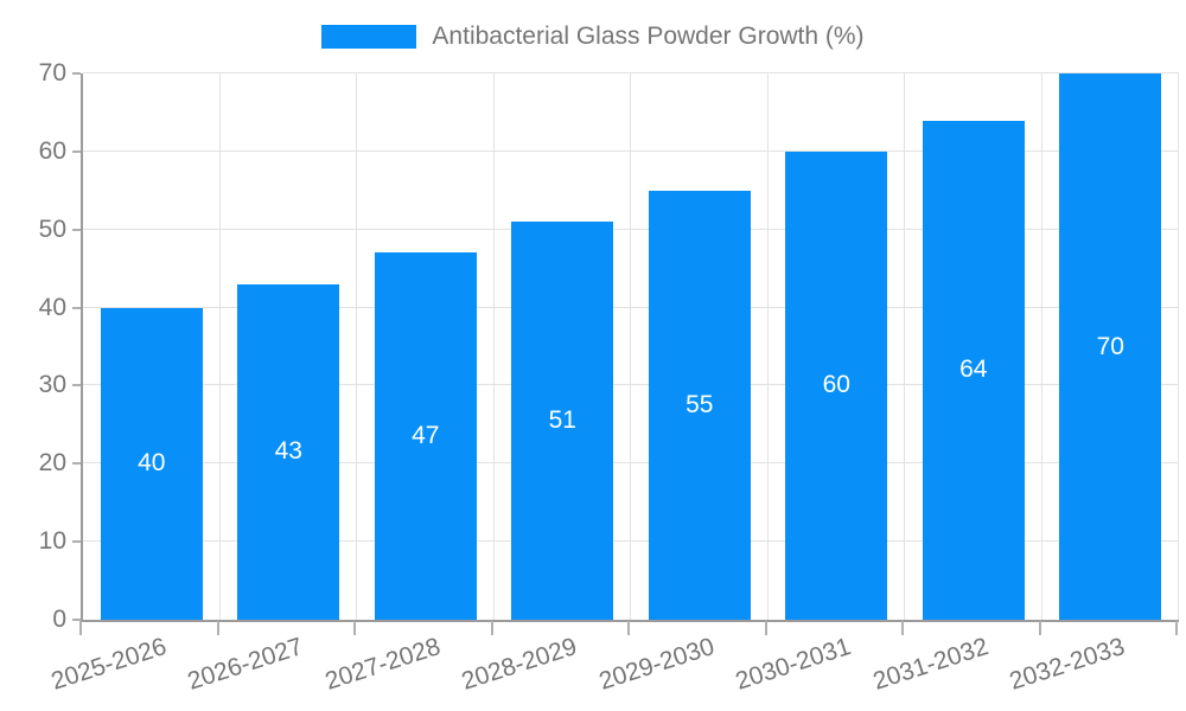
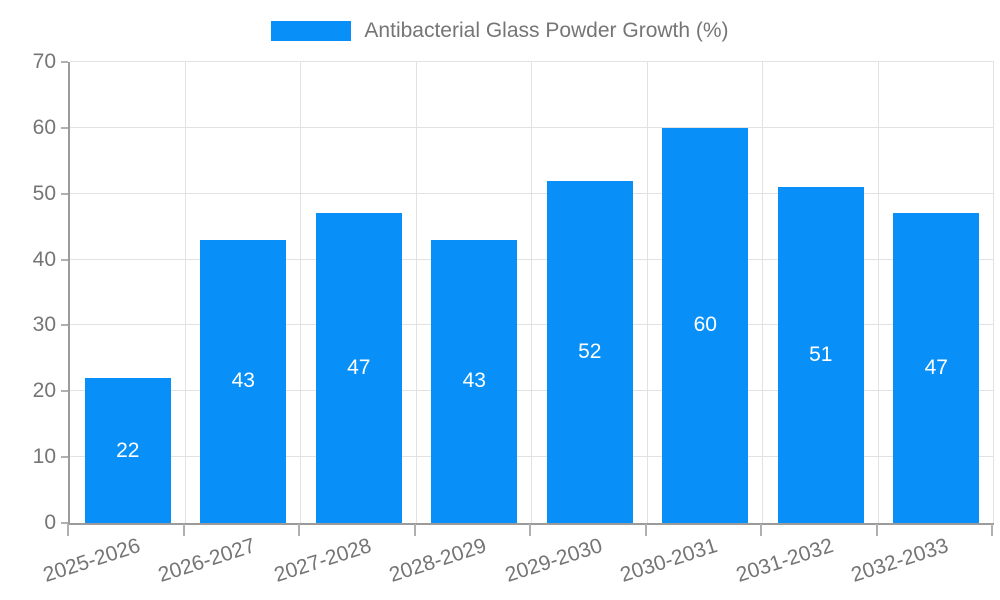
2025-2026: 40 -> 22
2028-2029: 51 -> 43
2029-2030: 55 -> 52
2031-2032: 64 -> 51
2032-2033: 70 -> 47
